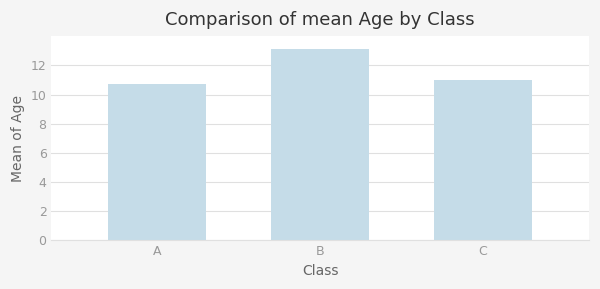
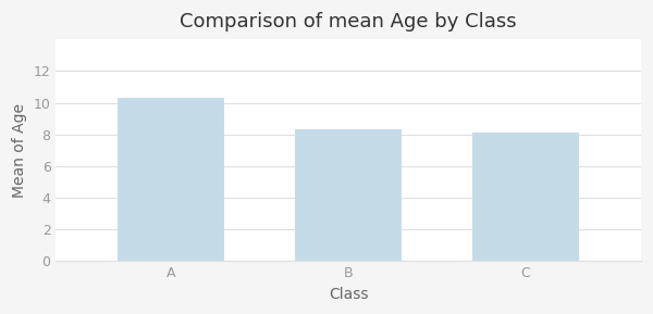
A: 10.8 -> 10.3
B: 13.1 -> 8.3
C: 11.0 -> 8.1
